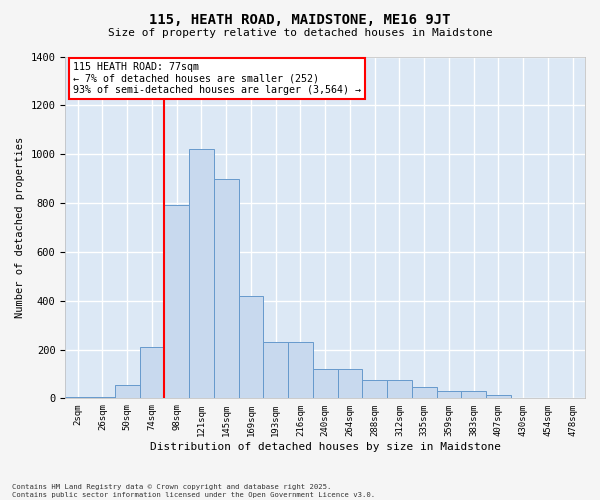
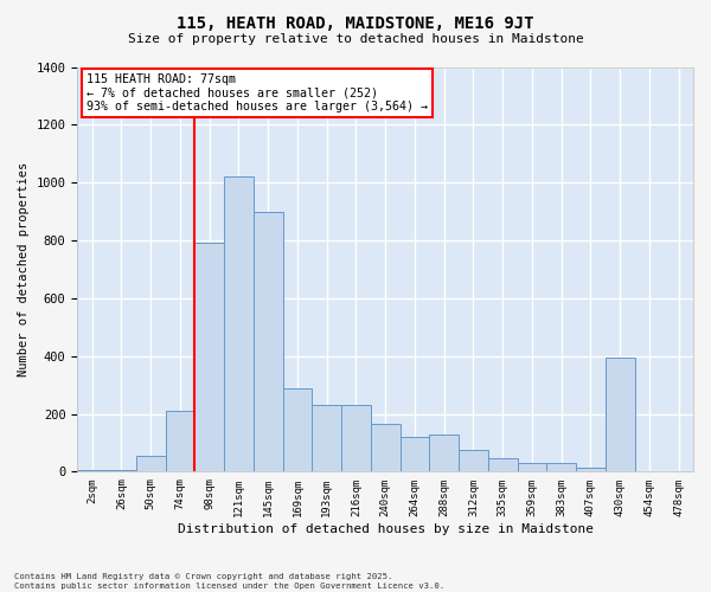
169sqm: 420 -> 290
240sqm: 120 -> 165
288sqm: 75 -> 130
430sqm: 3 -> 395
